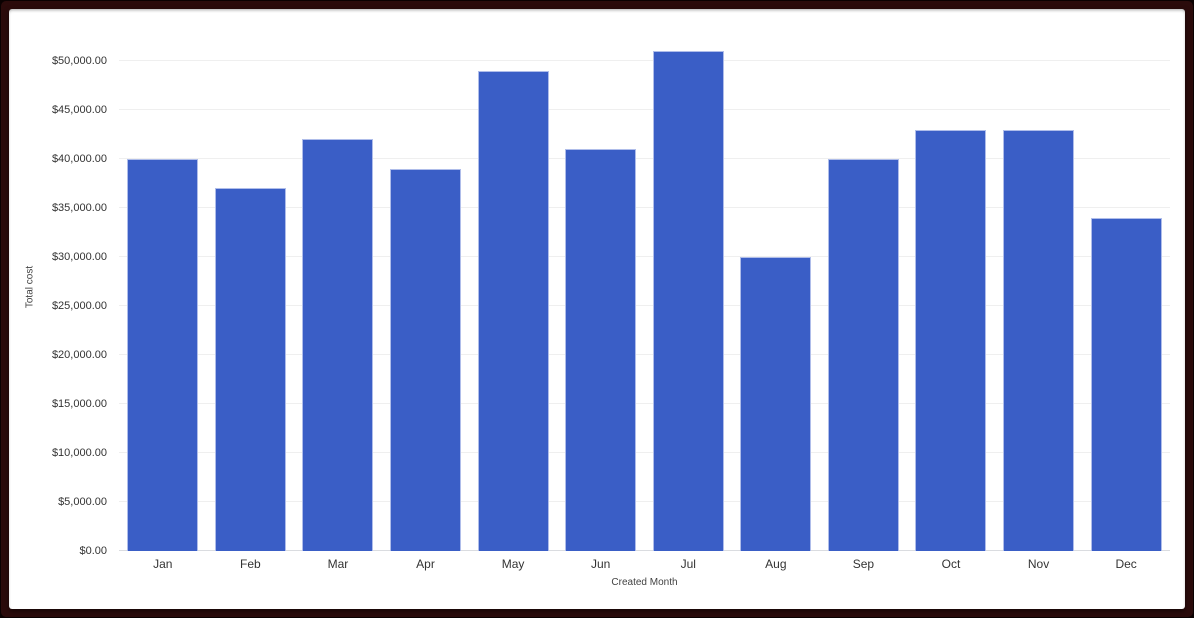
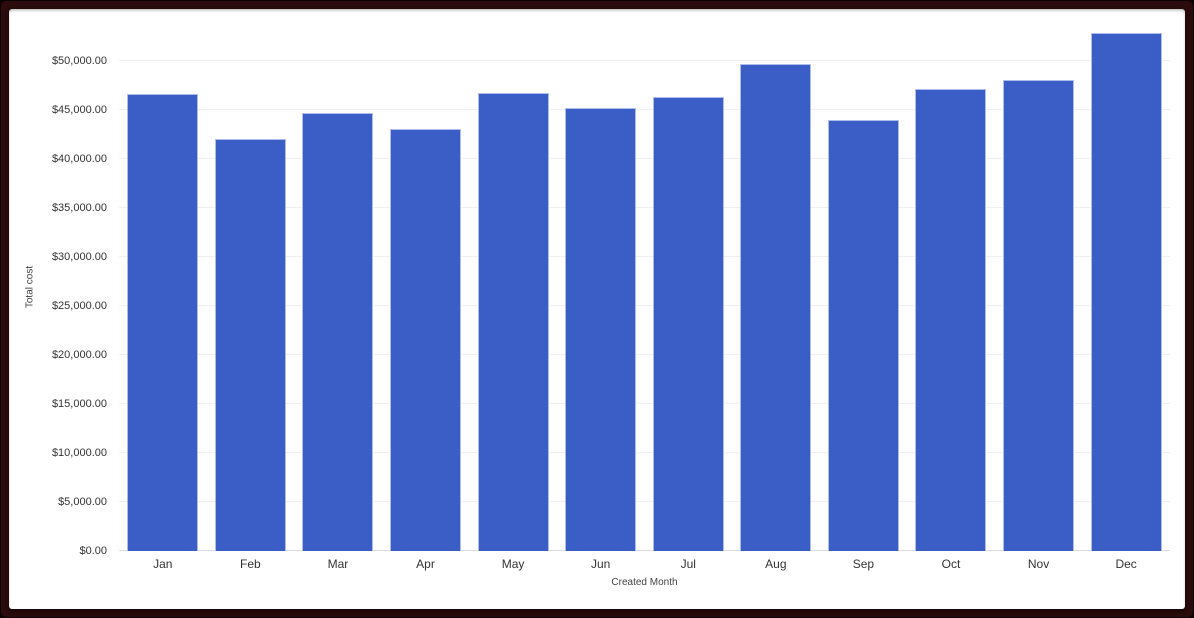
Jan: $40000 -> $47000
Feb: $37000 -> $42000
Mar: $42000 -> $45000
Apr: $39000 -> $43000
May: $49000 -> $47000
Jun: $41000 -> $45000
Jul: $51000 -> $46000
Aug: $30000 -> $50000
Sep: $40000 -> $44000
Oct: $43000 -> $47000
Nov: $43000 -> $48000
Dec: $34000 -> $53000
